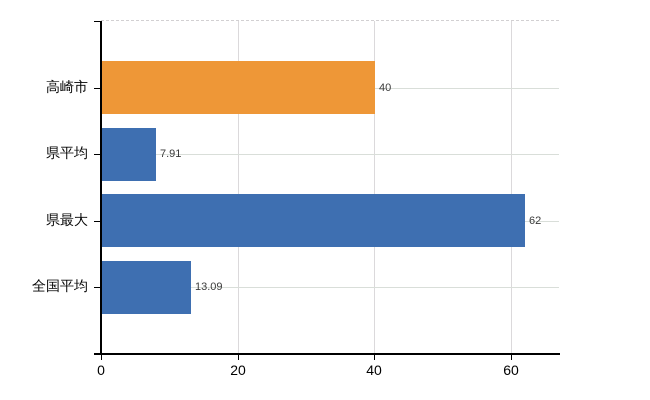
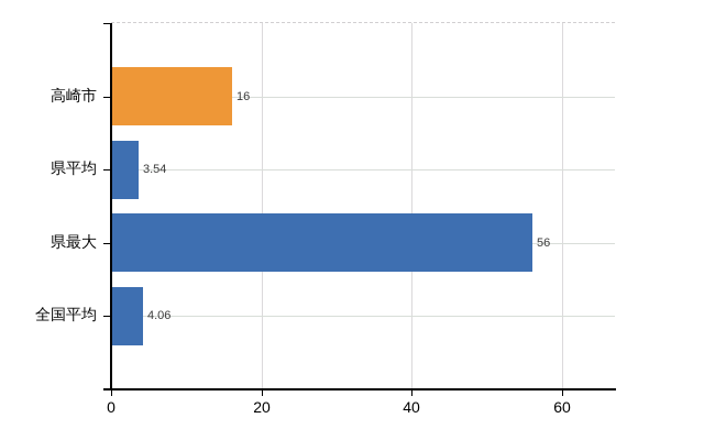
高崎市: 40 -> 16
県平均: 7.91 -> 3.54
県最大: 62 -> 56
全国平均: 13.09 -> 4.06
